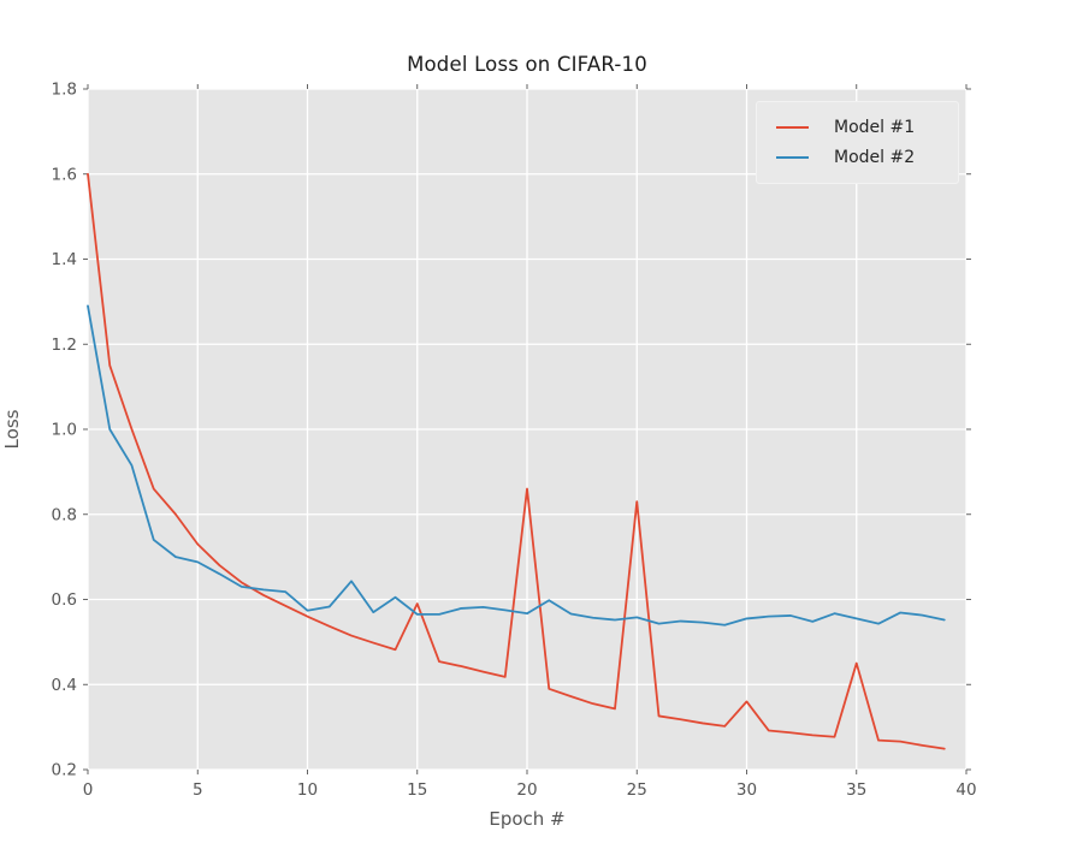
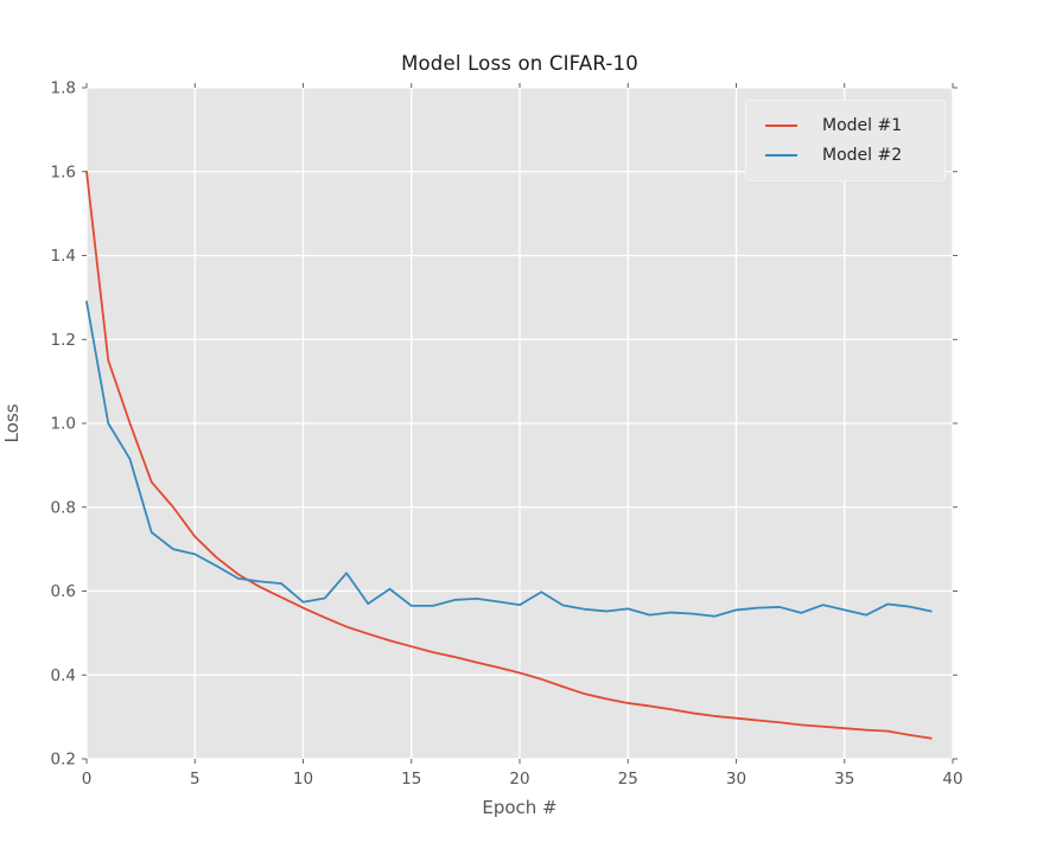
Model #1/15: 0.59 -> 0.47
Model #1/20: 0.86 -> 0.41
Model #1/25: 0.83 -> 0.33
Model #1/30: 0.36 -> 0.30
Model #1/35: 0.45 -> 0.27
